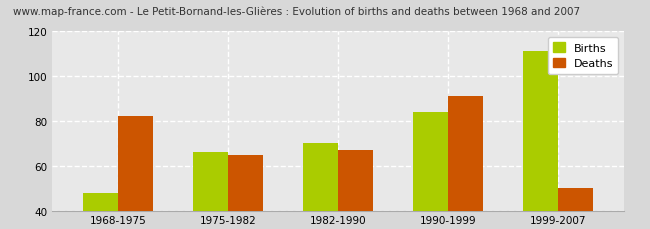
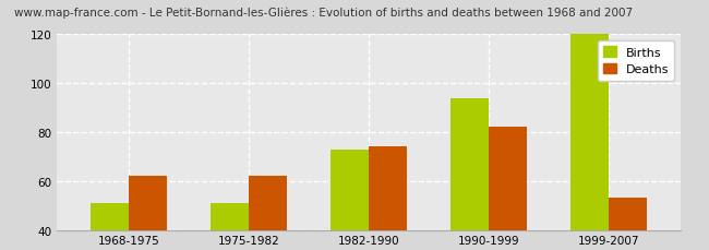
Births/1968-1975: 48 -> 51
Deaths/1968-1975: 82 -> 62
Births/1975-1982: 66 -> 51
Deaths/1975-1982: 65 -> 62
Births/1982-1990: 70 -> 73
Deaths/1982-1990: 67 -> 74
Births/1990-1999: 84 -> 94
Deaths/1990-1999: 91 -> 82
Births/1999-2007: 111 -> 120
Deaths/1999-2007: 50 -> 53
